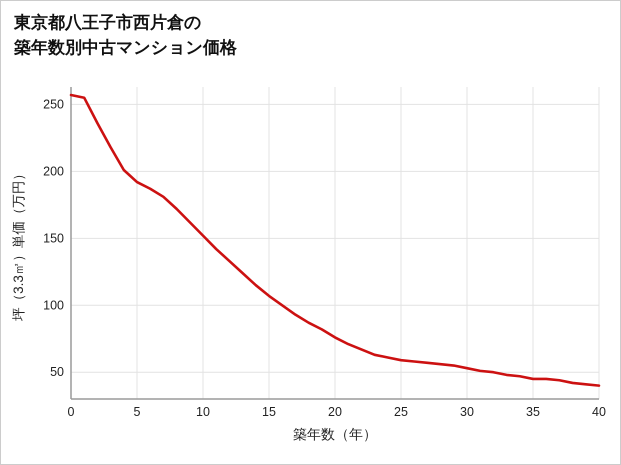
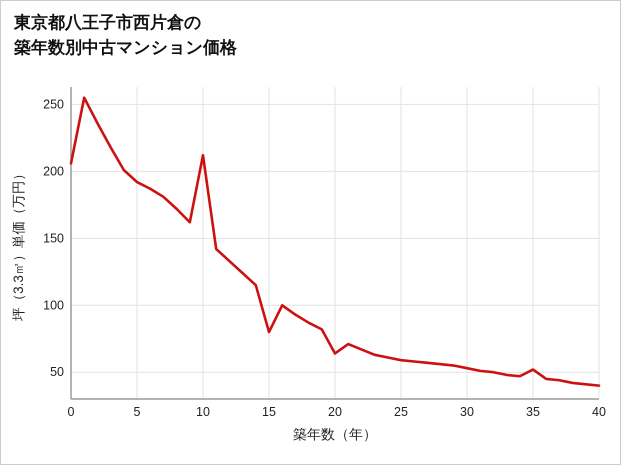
0: 257 -> 206
10: 152 -> 212
15: 107 -> 80
20: 76 -> 64
35: 45 -> 52
